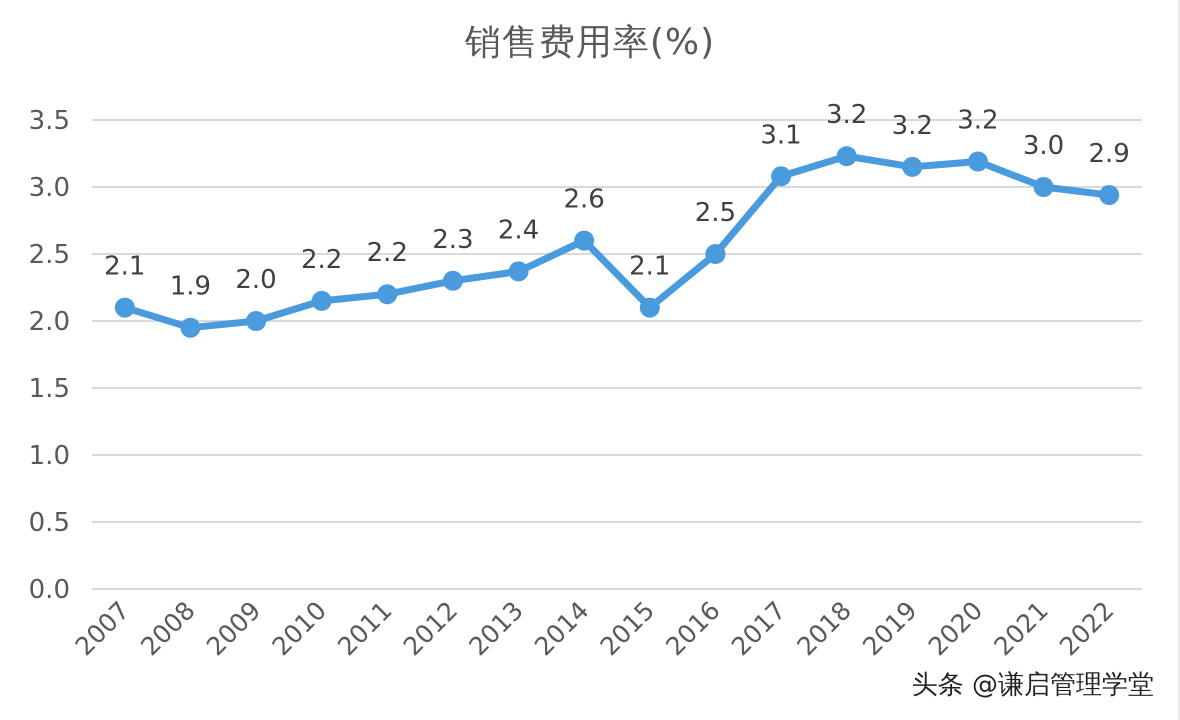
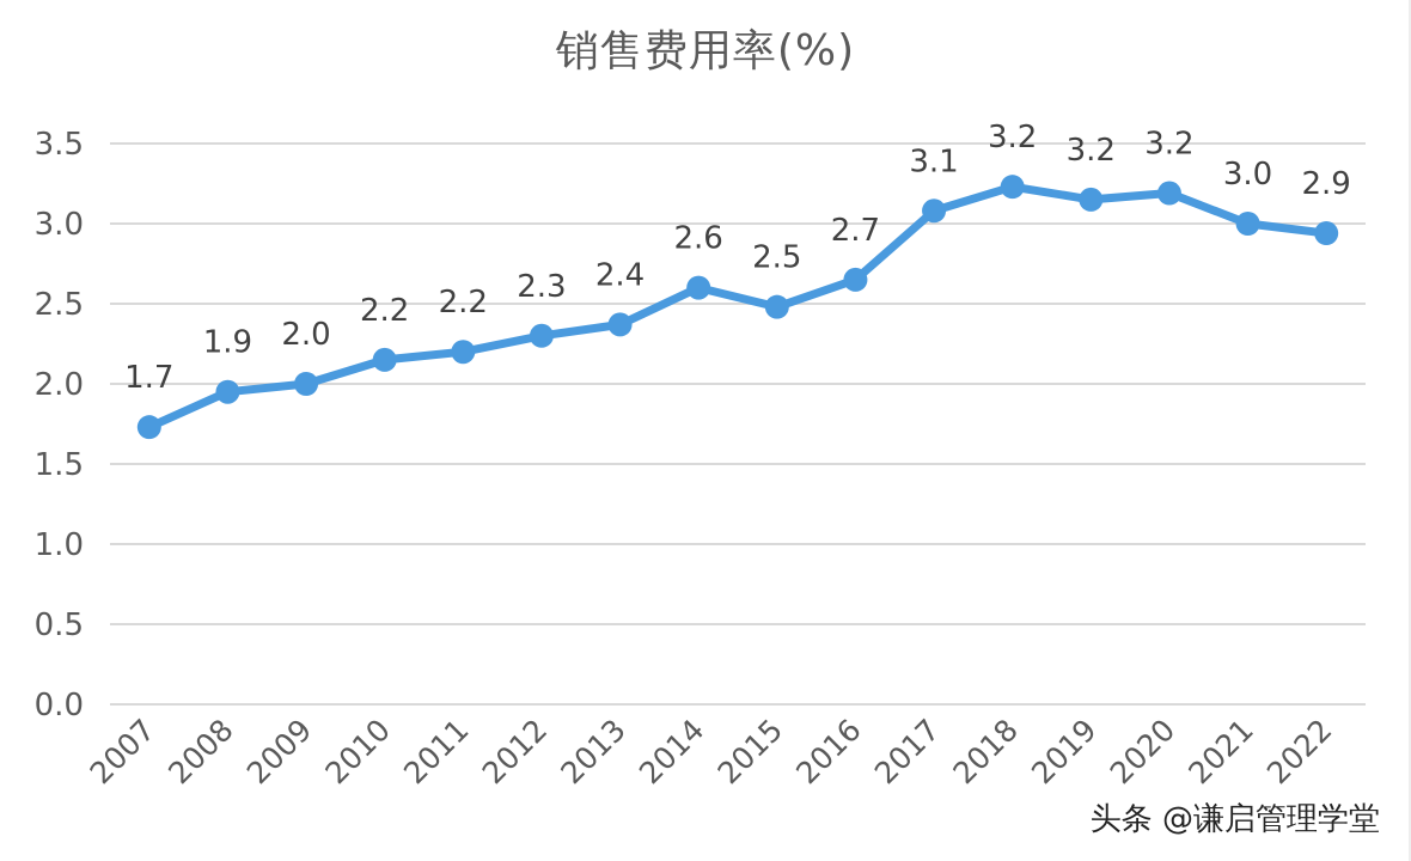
2007: 2.1 -> 1.7
2015: 2.1 -> 2.5
2016: 2.5 -> 2.7
